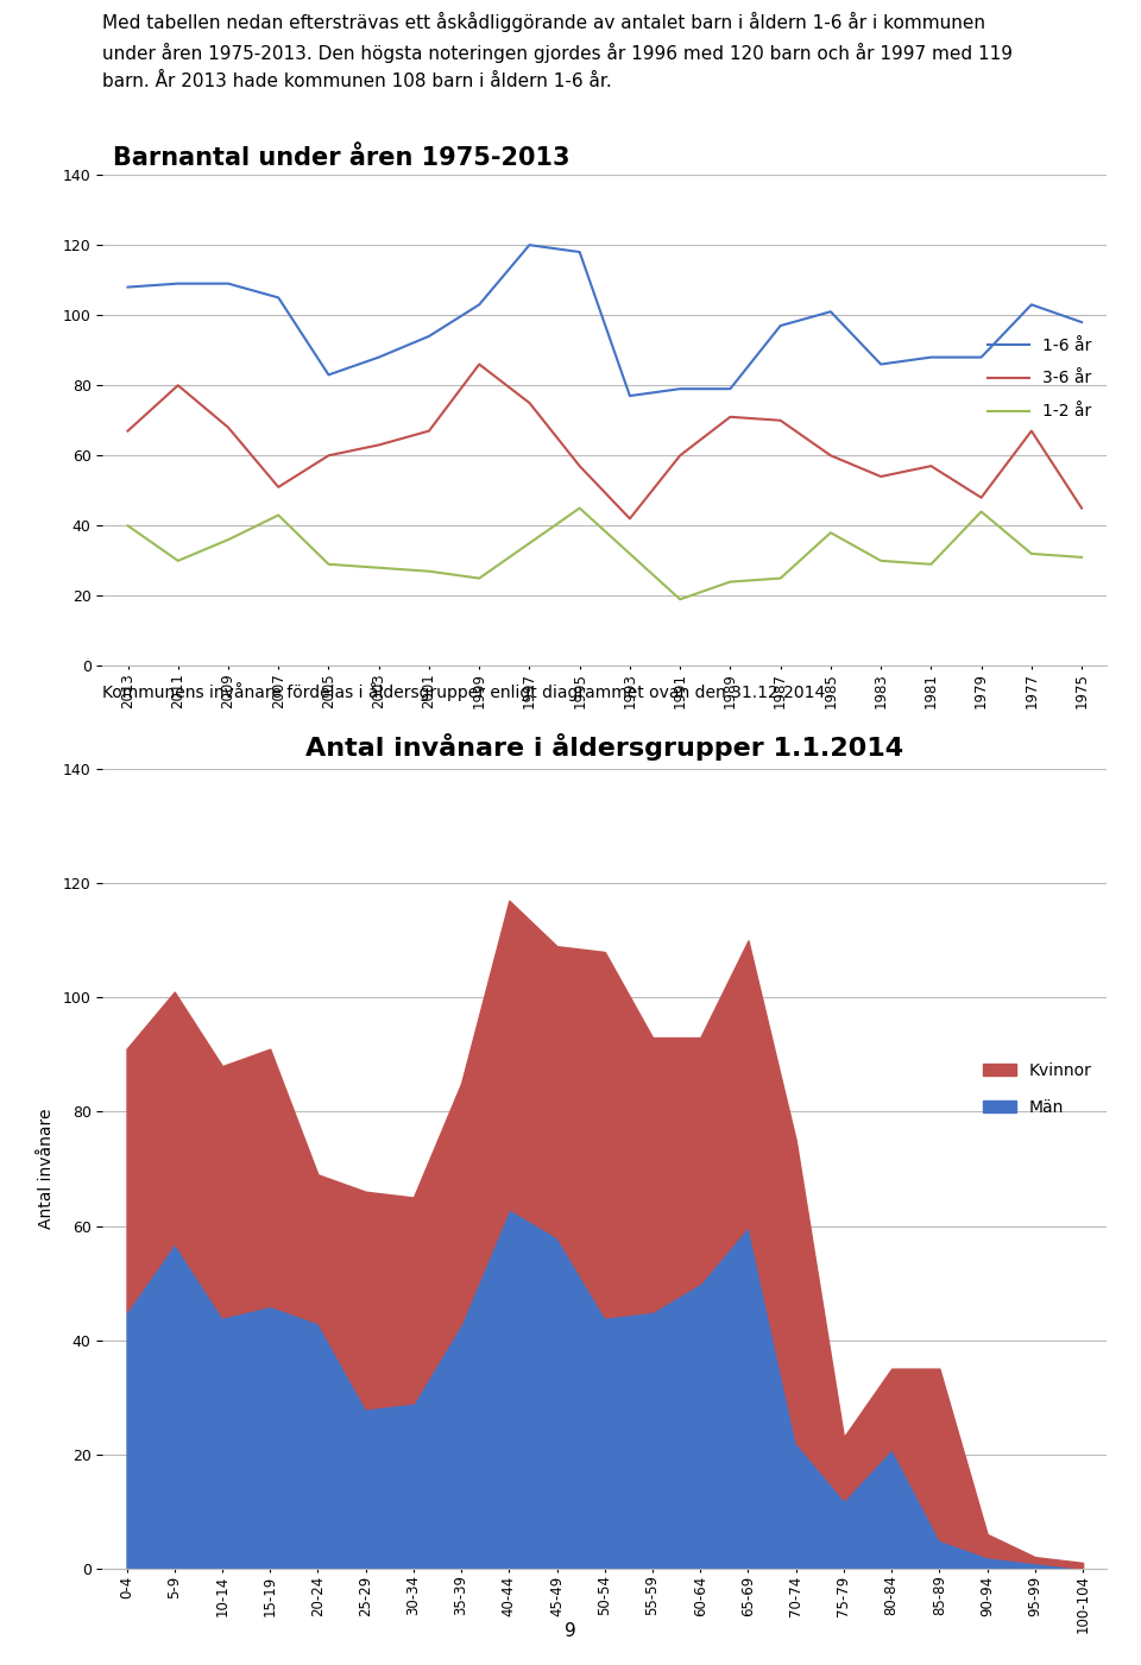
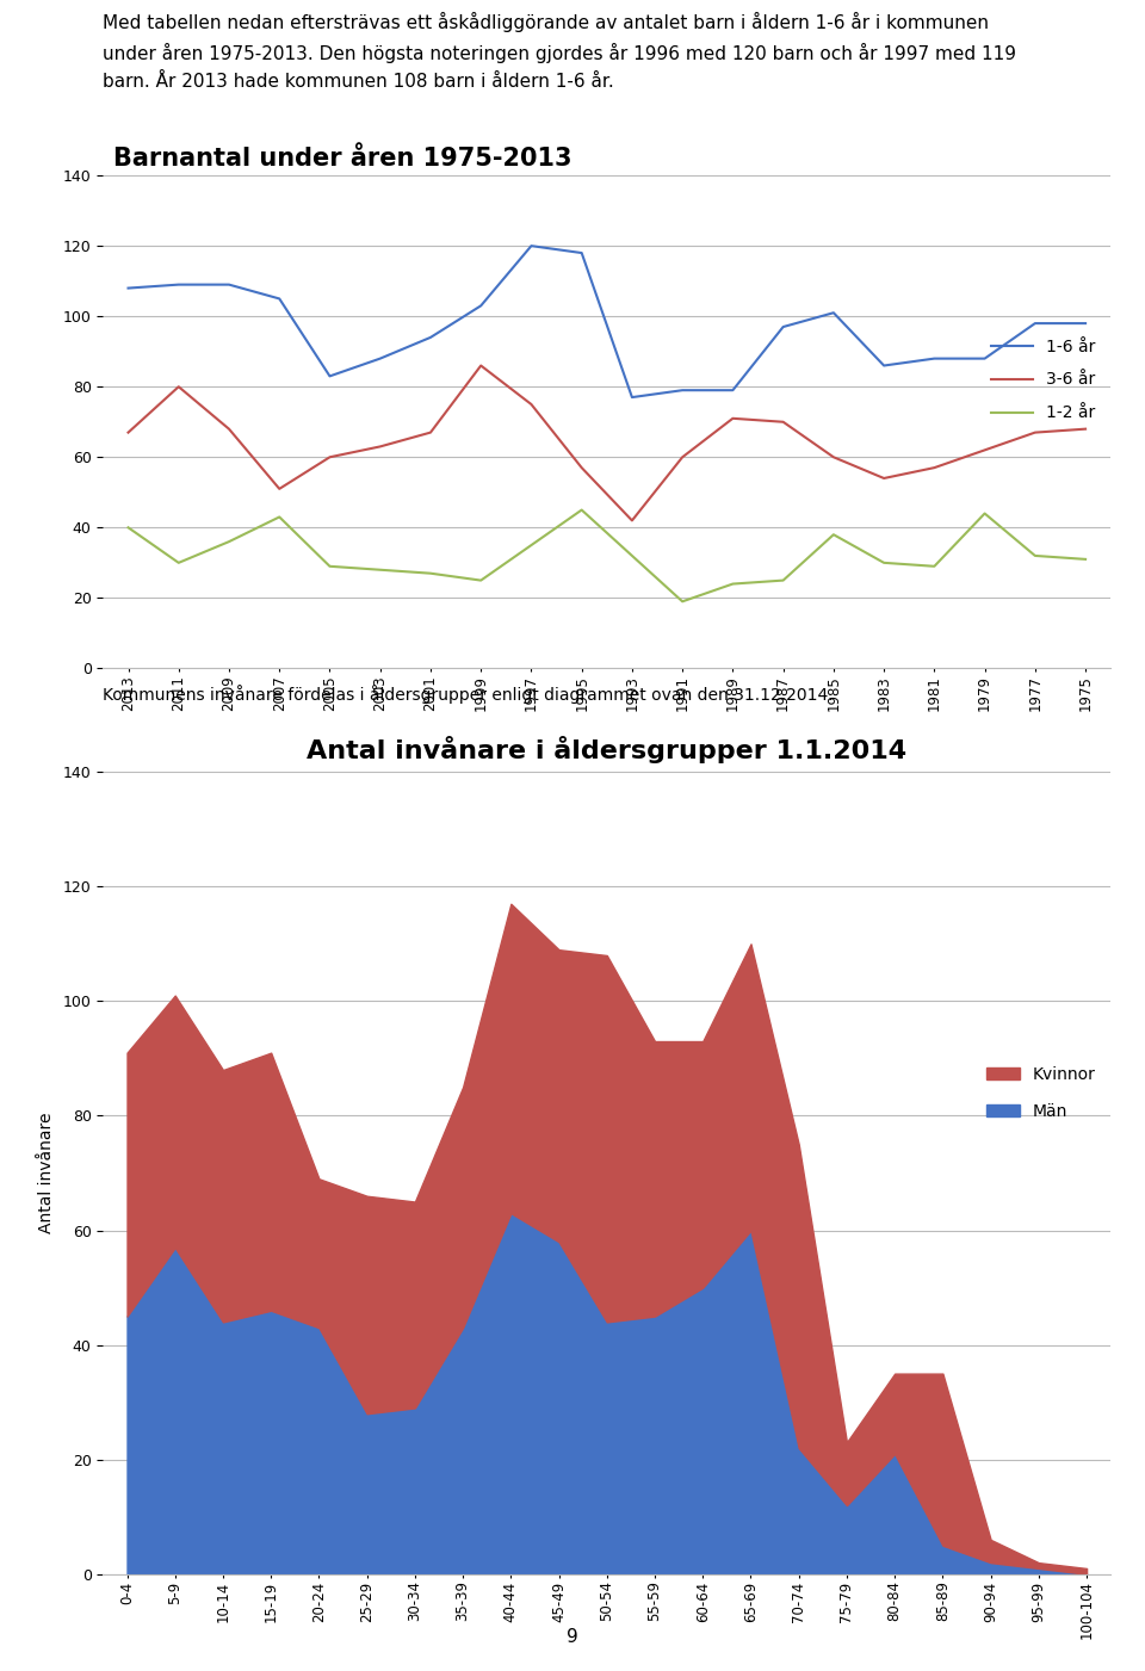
Barnantal under åren 1975-2013/3-6 år/1979: 48 -> 62
Barnantal under åren 1975-2013/1-6 år/1977: 103 -> 98
Barnantal under åren 1975-2013/3-6 år/1975: 45 -> 68
